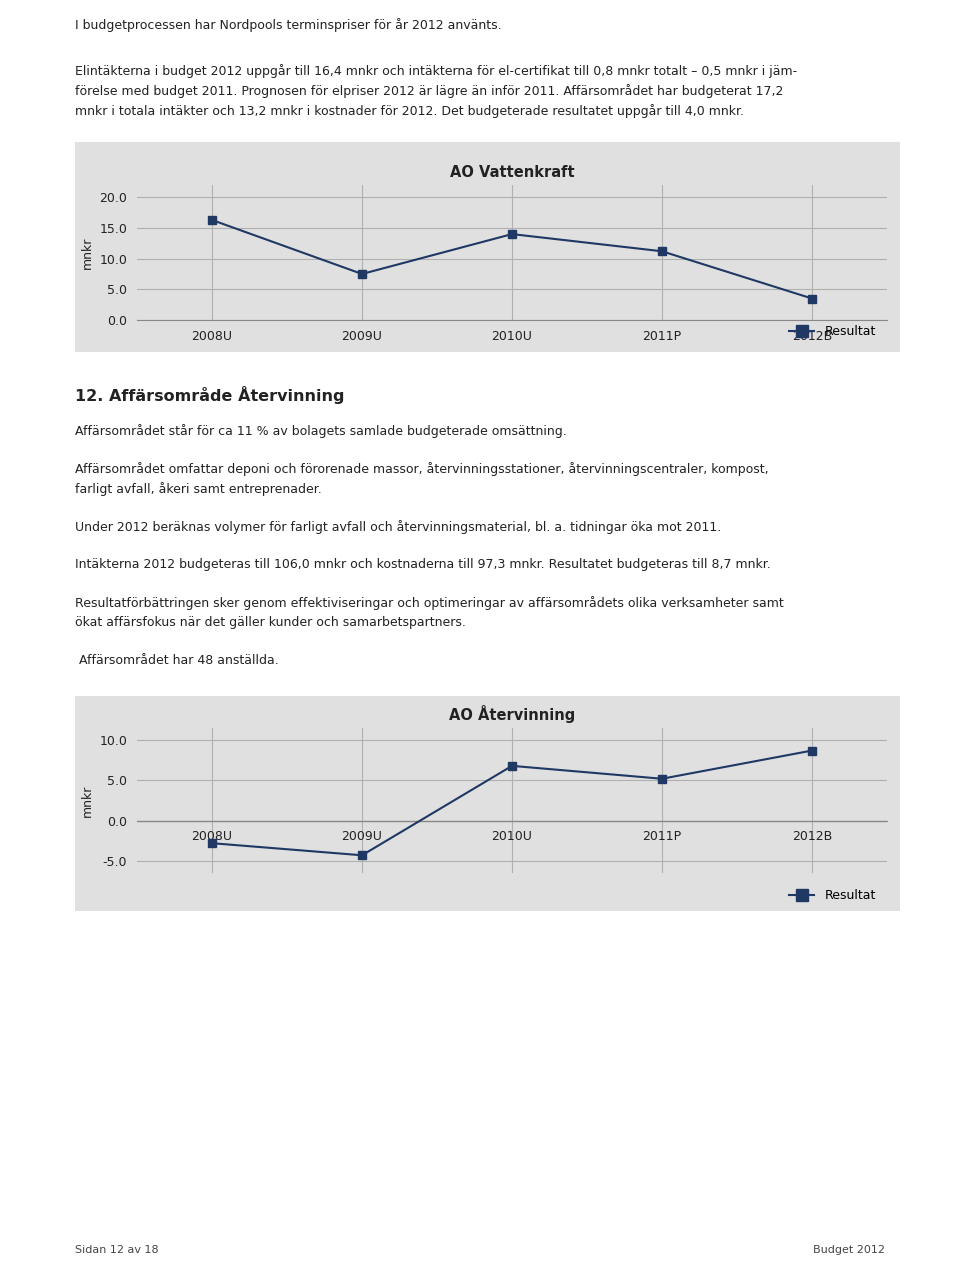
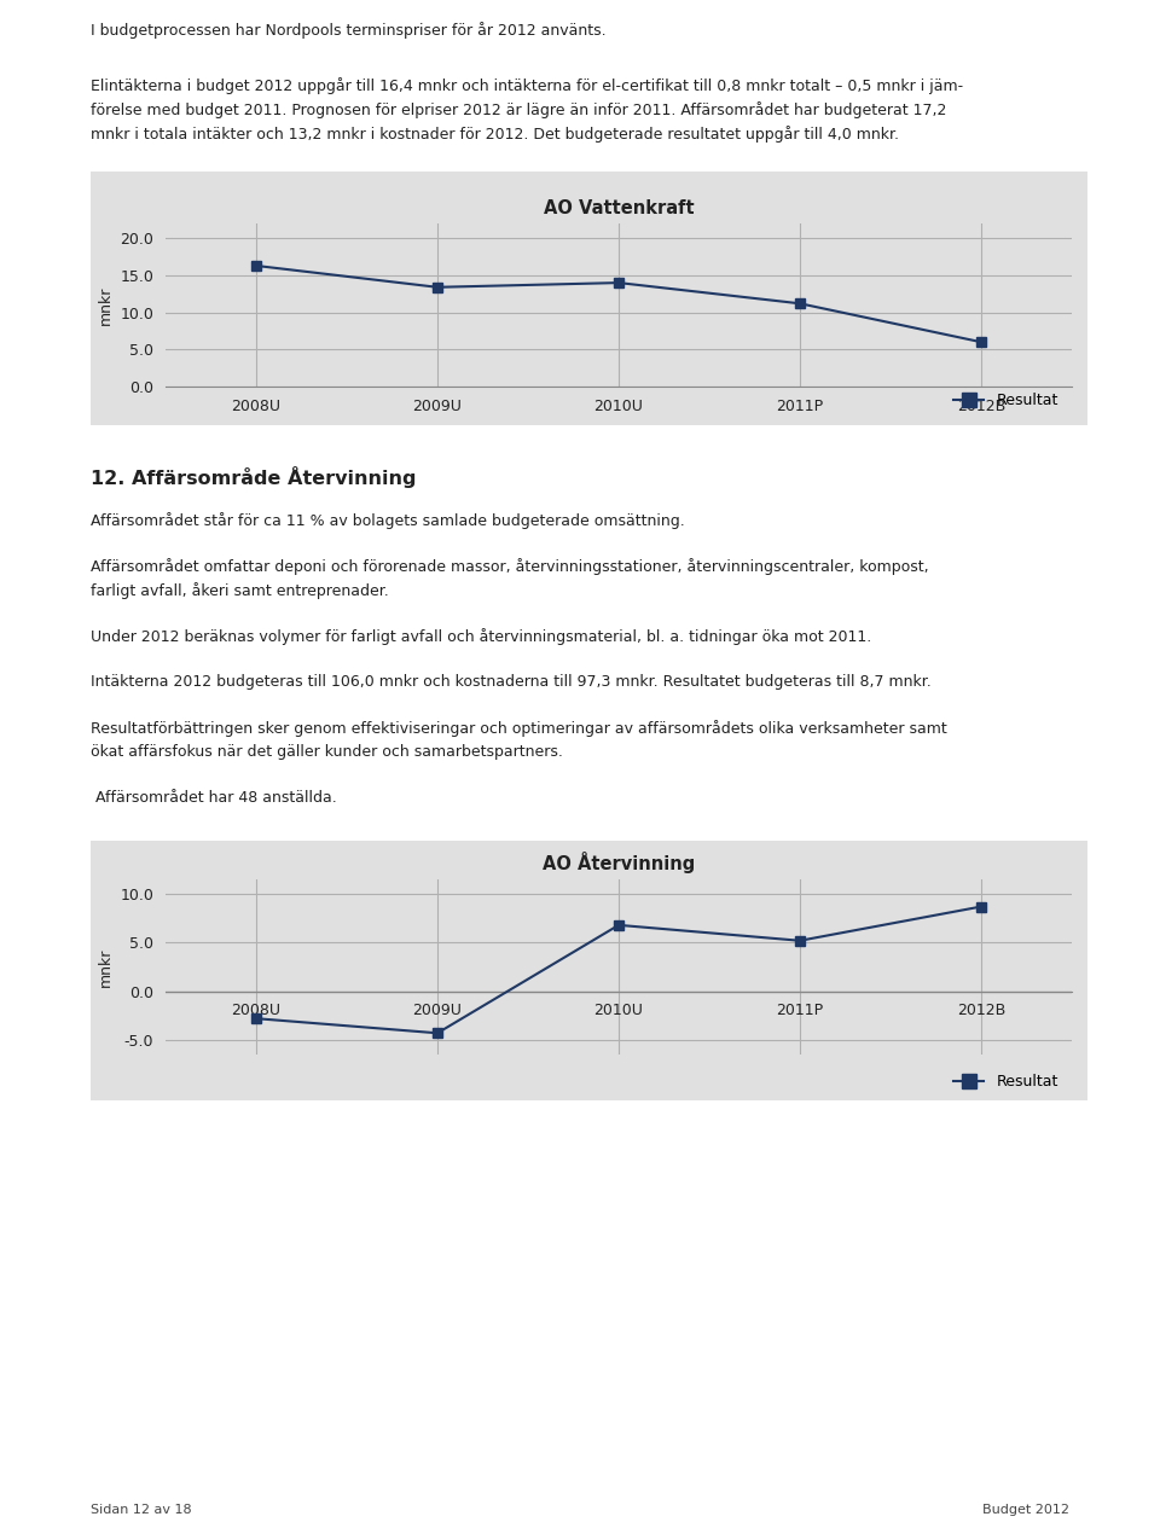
AO Vattenkraft/2009U: 7.5 -> 13.4
AO Vattenkraft/2012B: 3.5 -> 6.0
